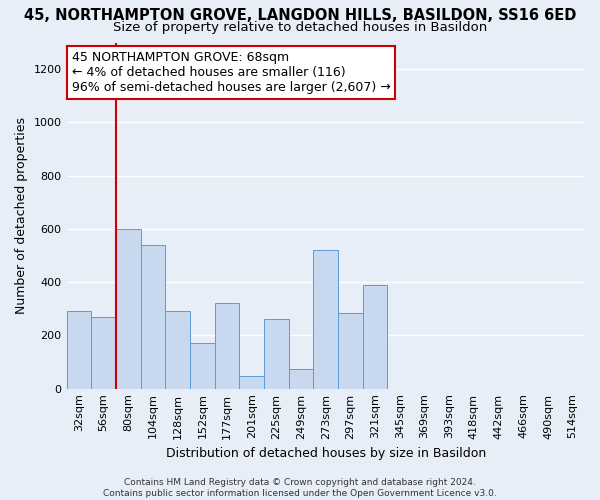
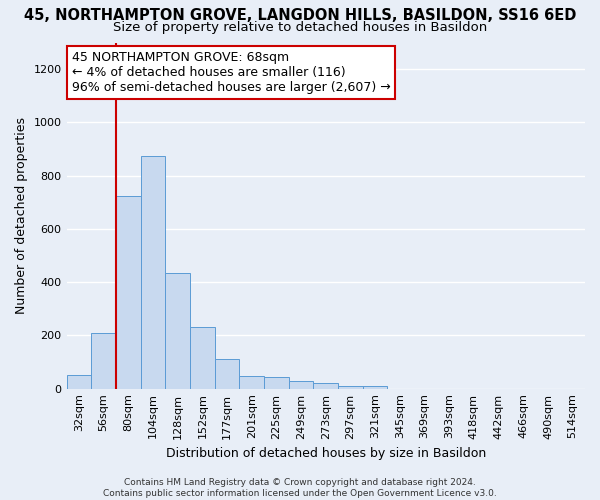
32sqm: 290 -> 50
56sqm: 270 -> 210
80sqm: 600 -> 725
104sqm: 540 -> 875
128sqm: 290 -> 435
152sqm: 170 -> 230
177sqm: 320 -> 110
225sqm: 260 -> 42
249sqm: 75 -> 30
273sqm: 520 -> 22
297sqm: 285 -> 10
321sqm: 390 -> 10
